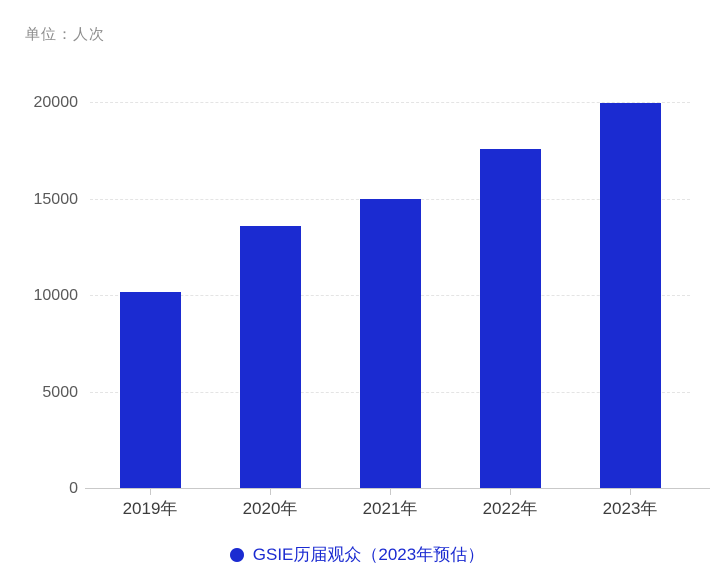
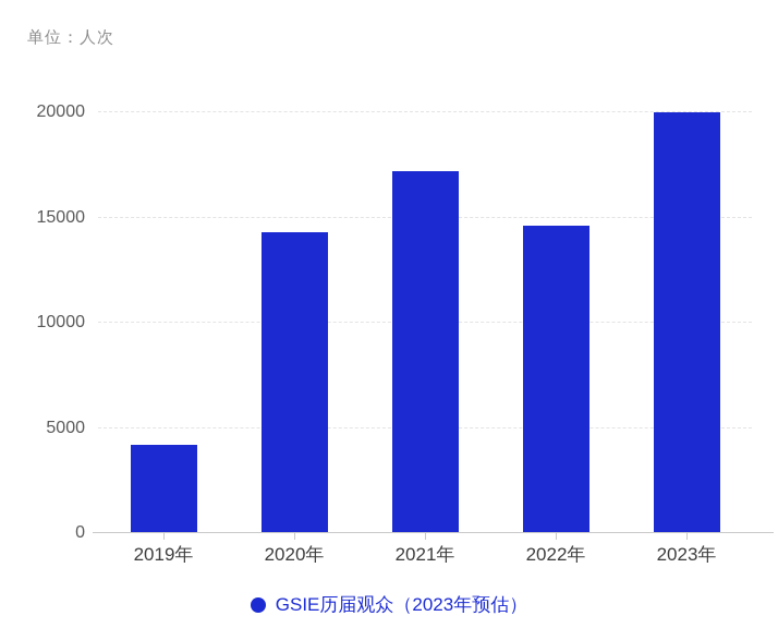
2019年: 10200 -> 4200
2020年: 13600 -> 14300
2021年: 15000 -> 17200
2022年: 17600 -> 14600
